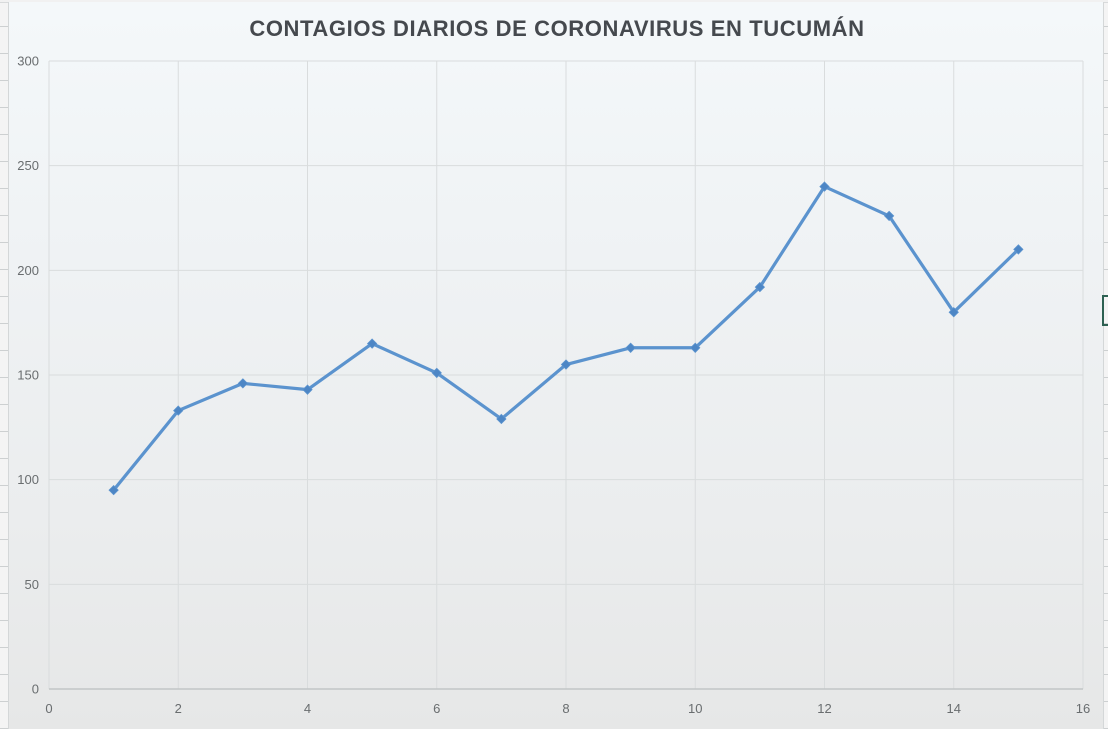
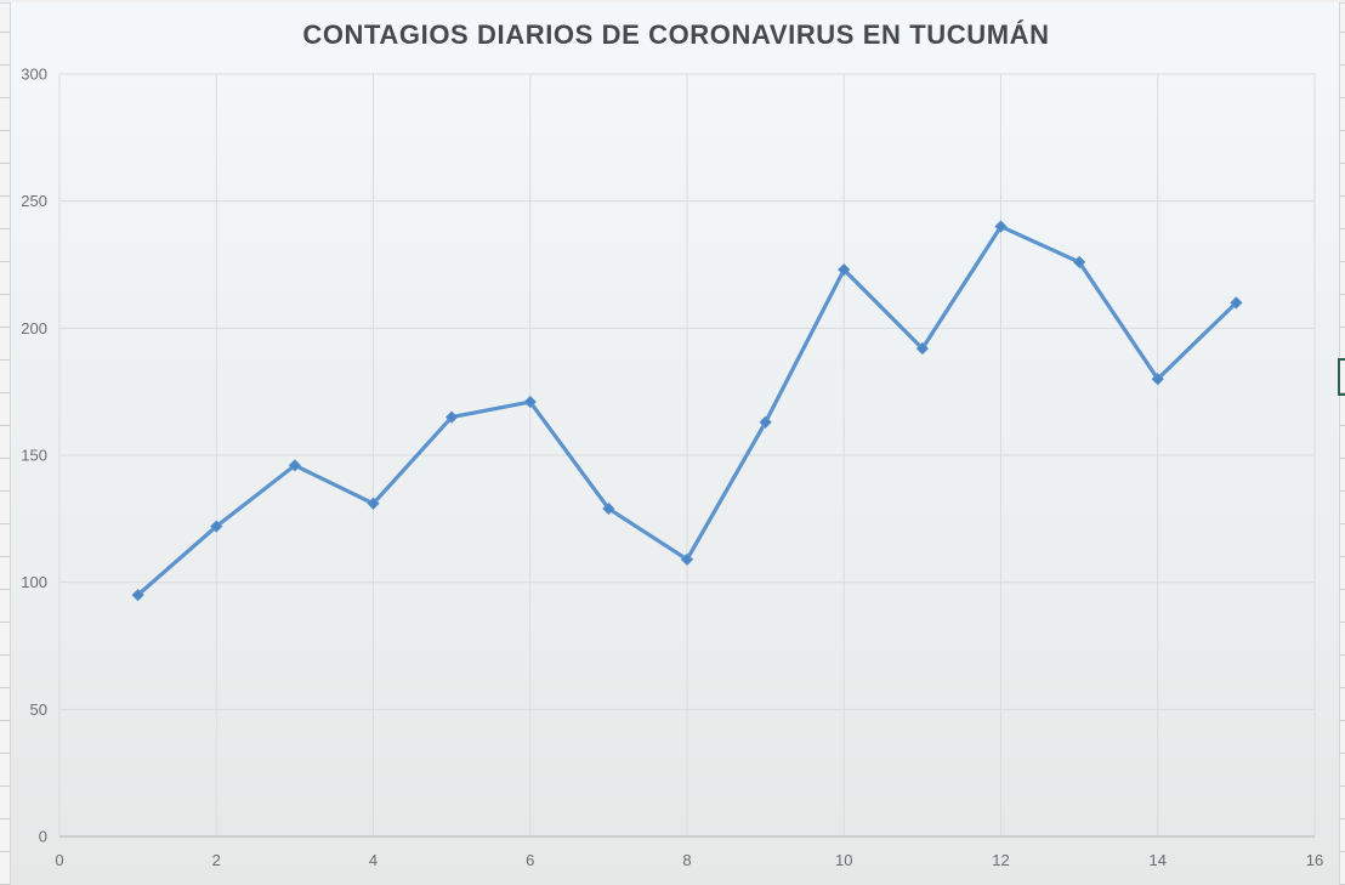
2: 133 -> 122
4: 143 -> 131
6: 151 -> 171
8: 155 -> 109
10: 163 -> 223
